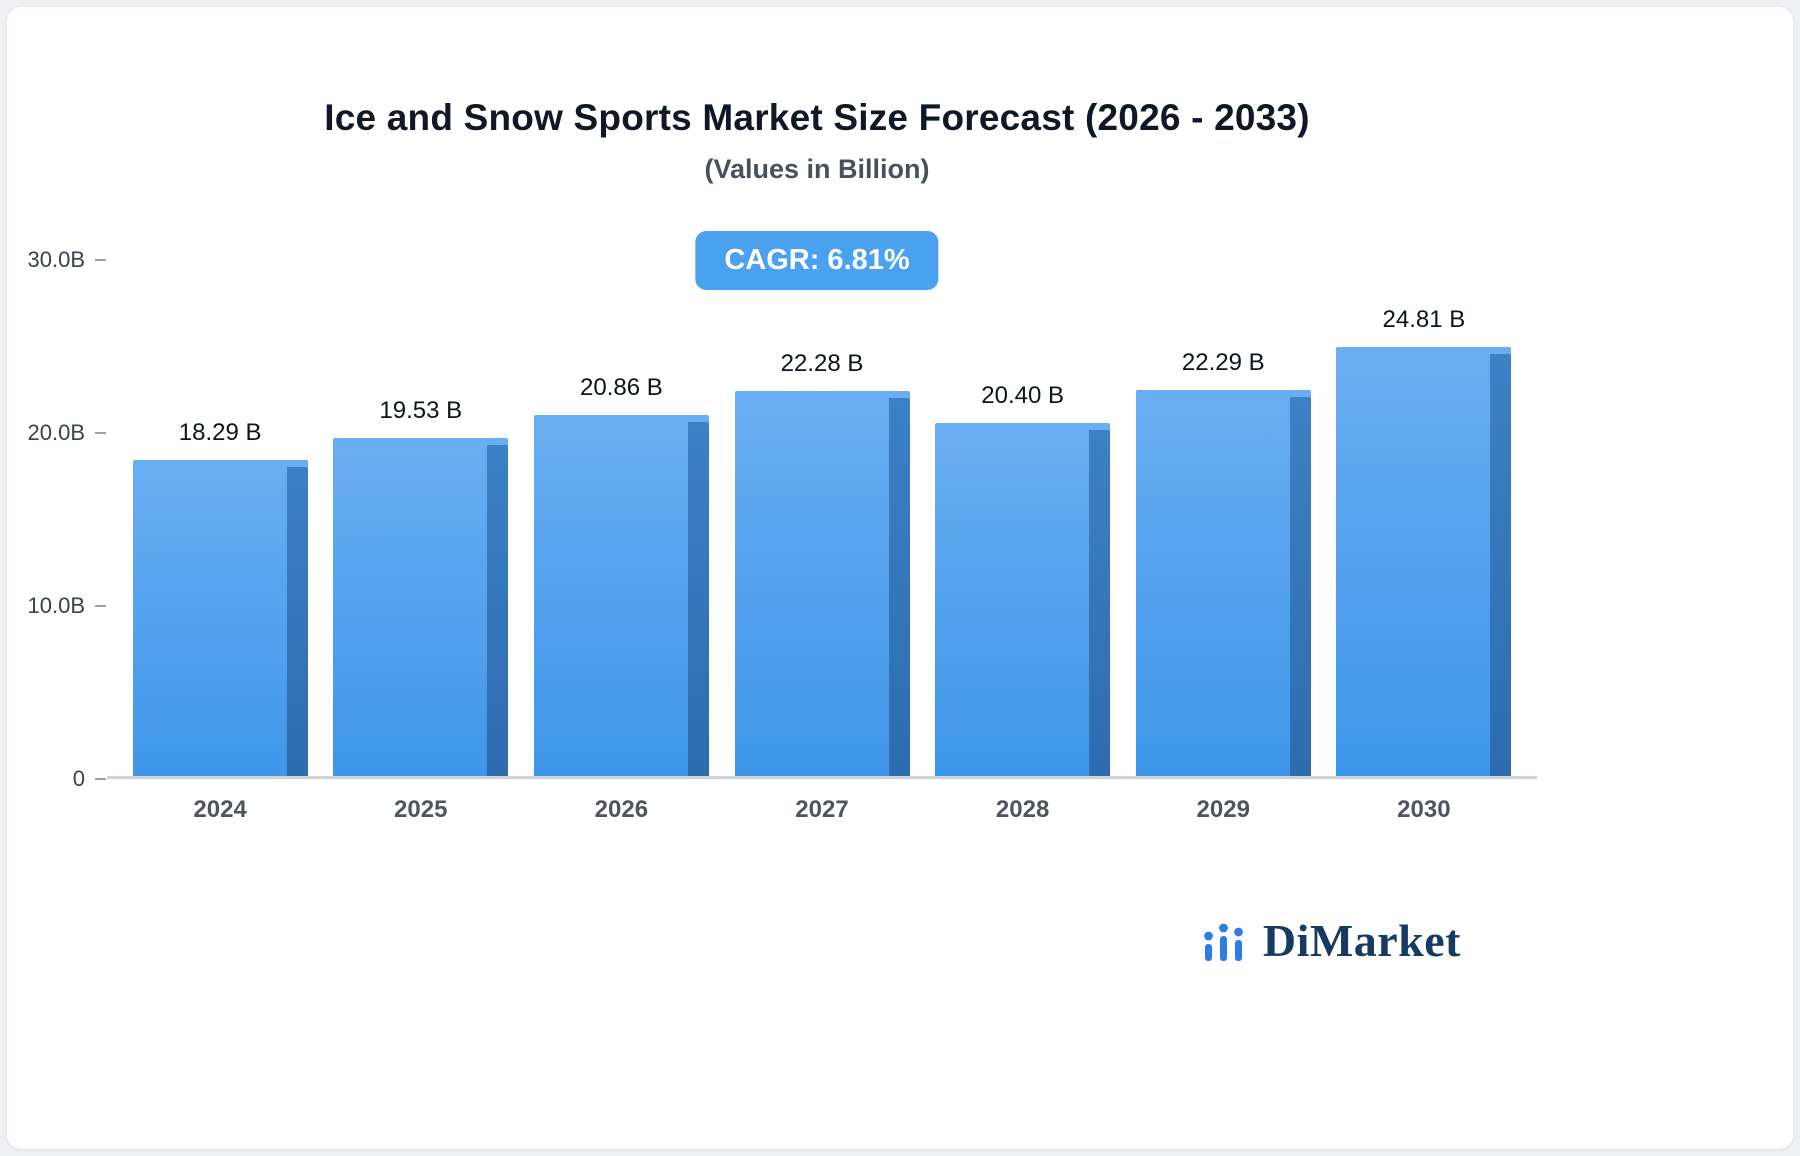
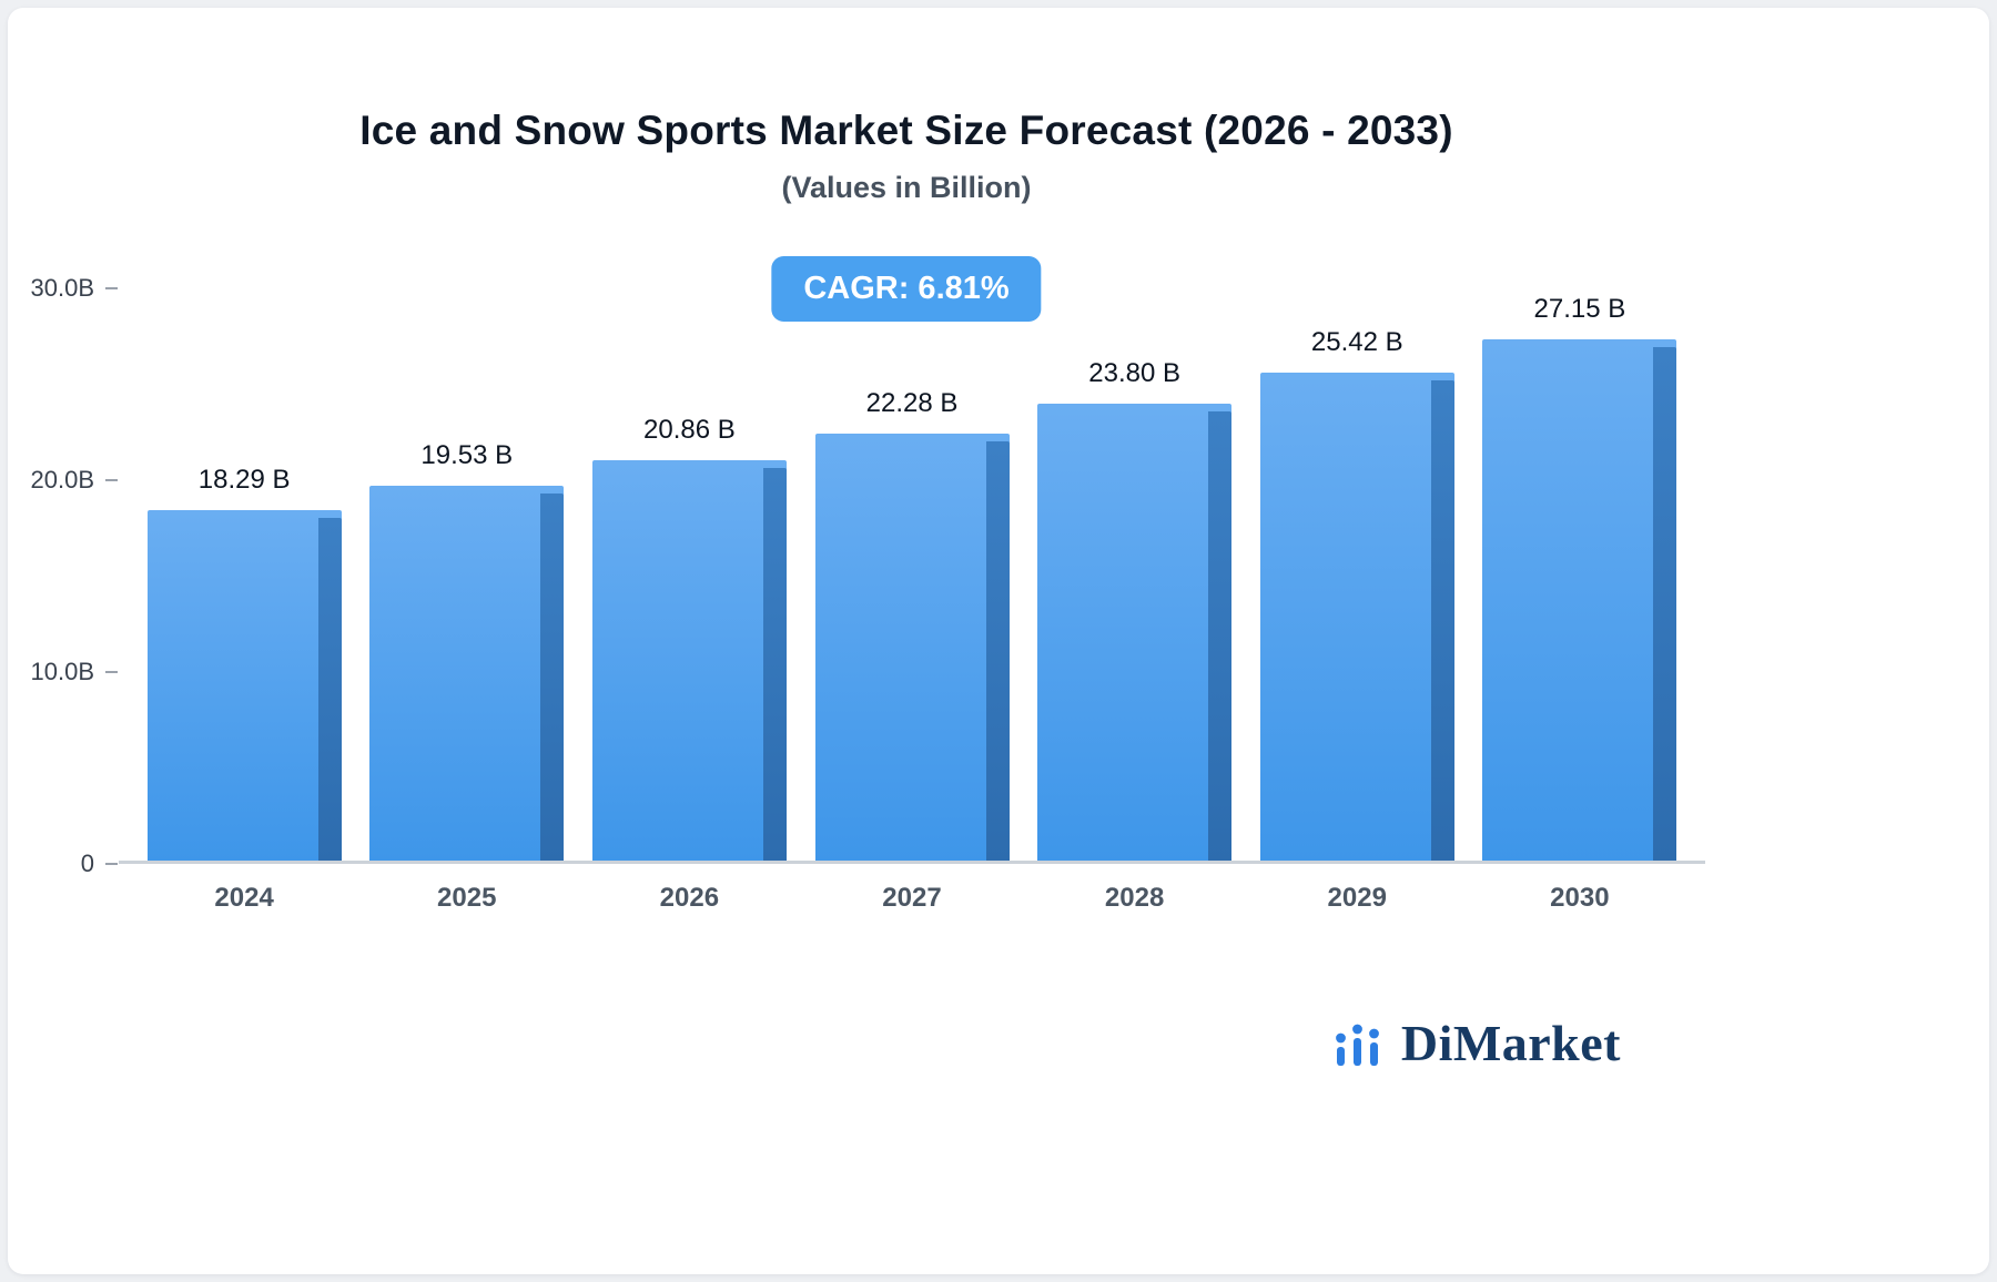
2028: 20.40 -> 23.80
2029: 22.29 -> 25.42
2030: 24.81 -> 27.15
